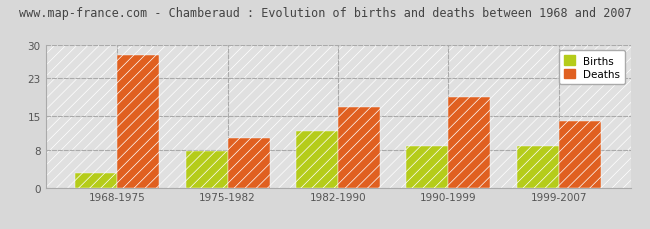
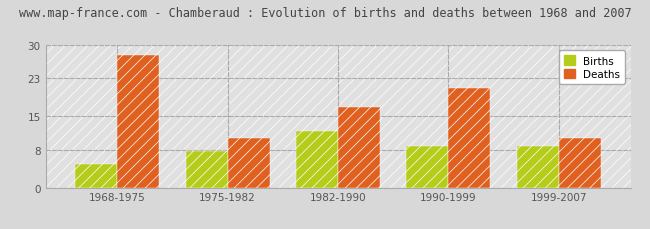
Births/1968-1975: 3.0 -> 5.0
Deaths/1990-1999: 19.0 -> 21.0
Deaths/1999-2007: 14.0 -> 10.5
